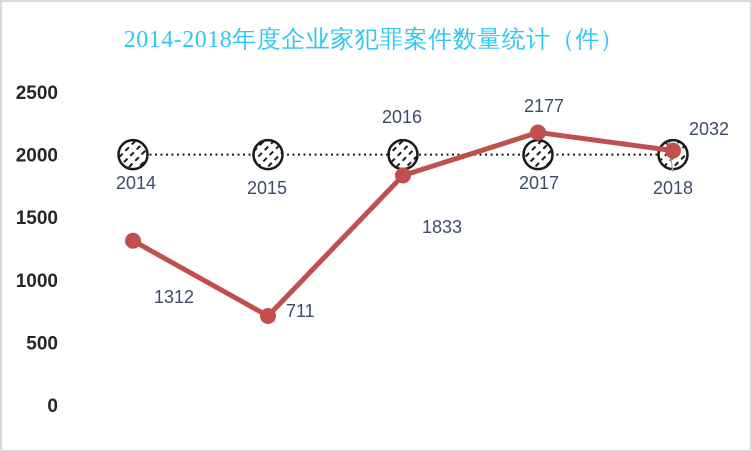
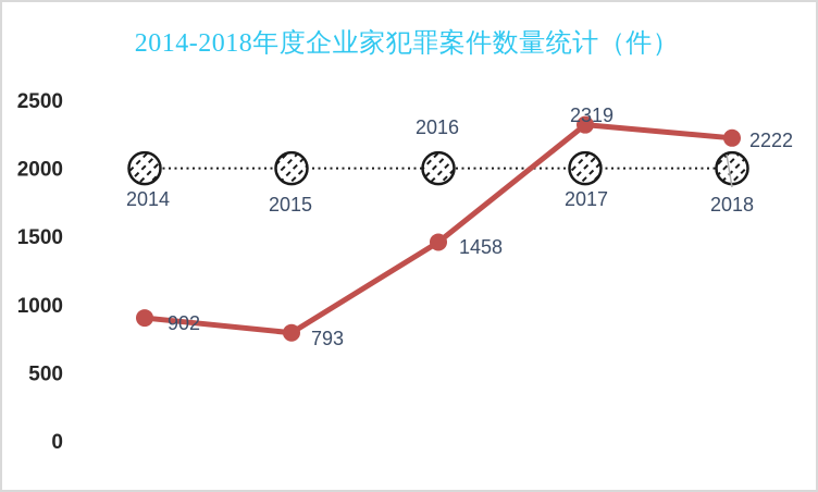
2014: 1312 -> 902
2015: 711 -> 793
2016: 1833 -> 1458
2017: 2177 -> 2319
2018: 2032 -> 2222
